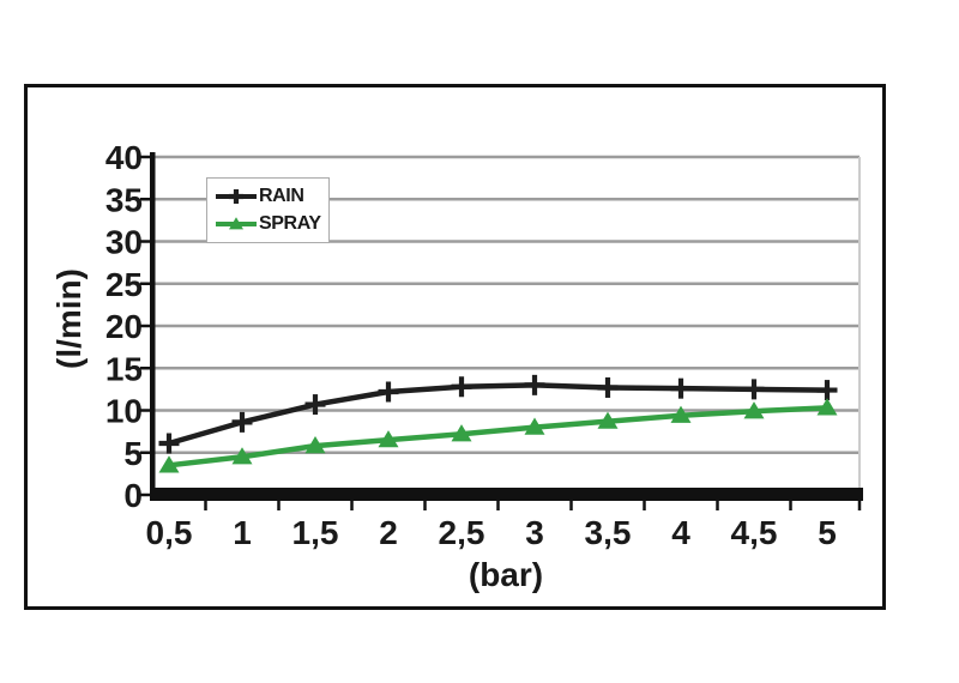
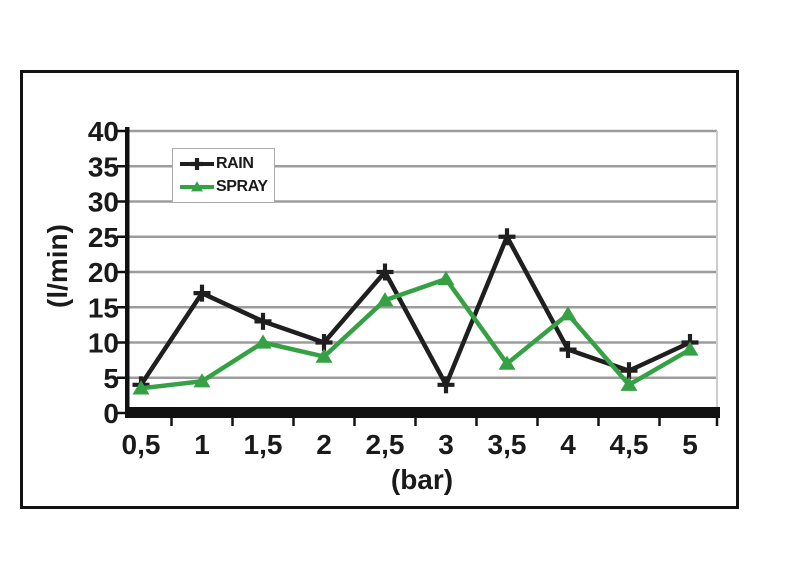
RAIN/0,5: 6 -> 4
RAIN/1: 9 -> 17
RAIN/1,5: 11 -> 13
SPRAY/1,5: 6 -> 10
RAIN/2: 12 -> 10
SPRAY/2: 6 -> 8
RAIN/2,5: 13 -> 20
SPRAY/2,5: 7 -> 16
RAIN/3: 13 -> 4
SPRAY/3: 8 -> 19
RAIN/3,5: 13 -> 25
SPRAY/3,5: 9 -> 7
RAIN/4: 13 -> 9
SPRAY/4: 9 -> 14
RAIN/4,5: 12 -> 6
SPRAY/4,5: 10 -> 4
RAIN/5: 12 -> 10
SPRAY/5: 10 -> 9
